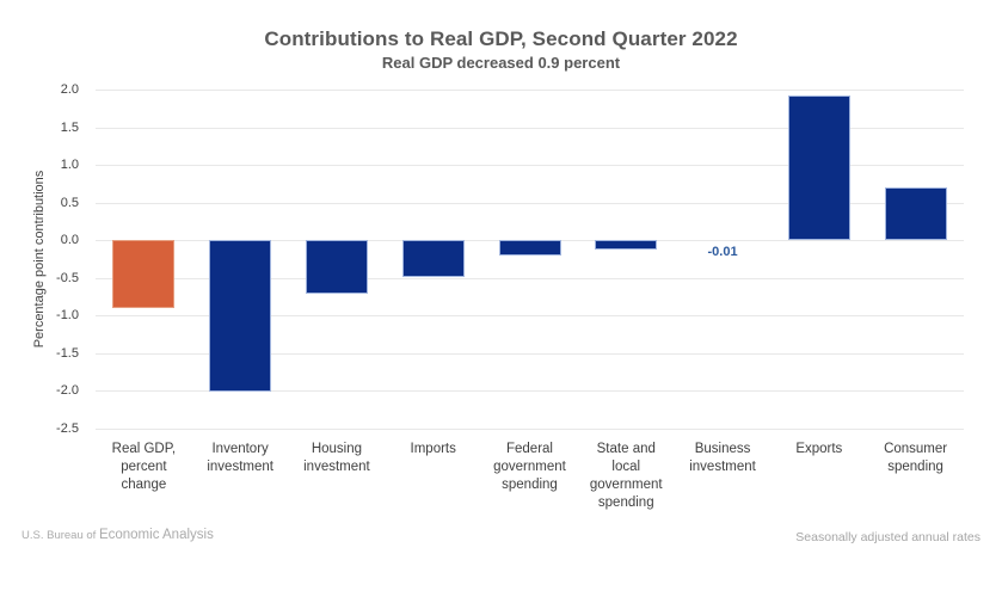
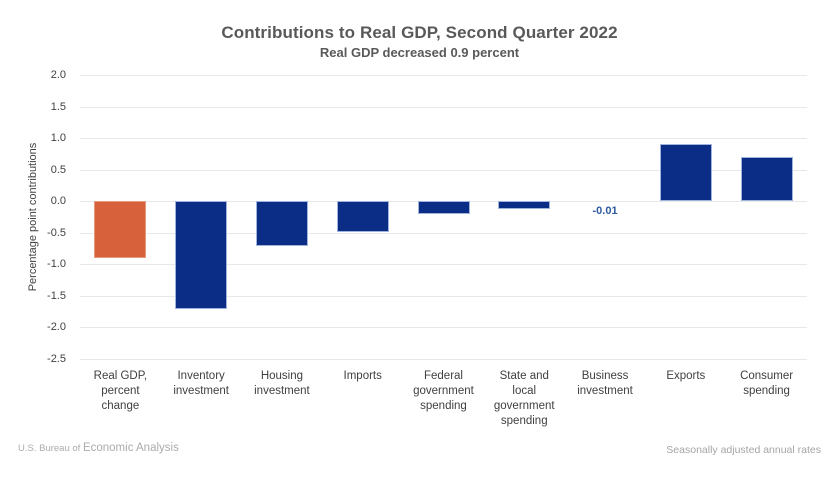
Inventory investment: -2.0 -> -1.7
Exports: 1.9 -> 0.9
